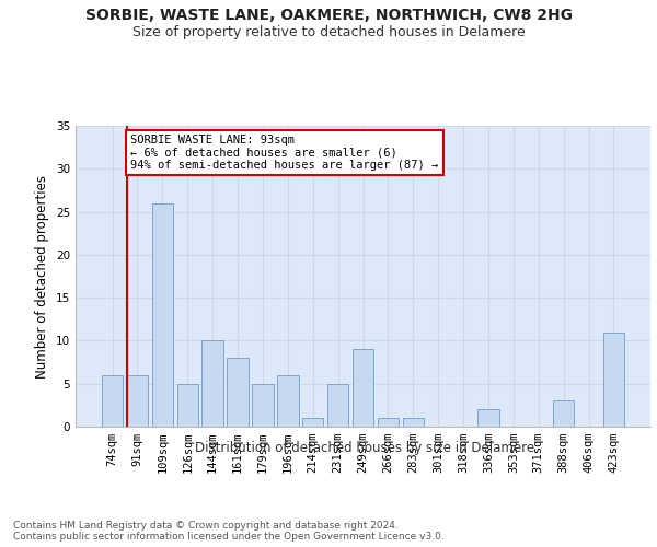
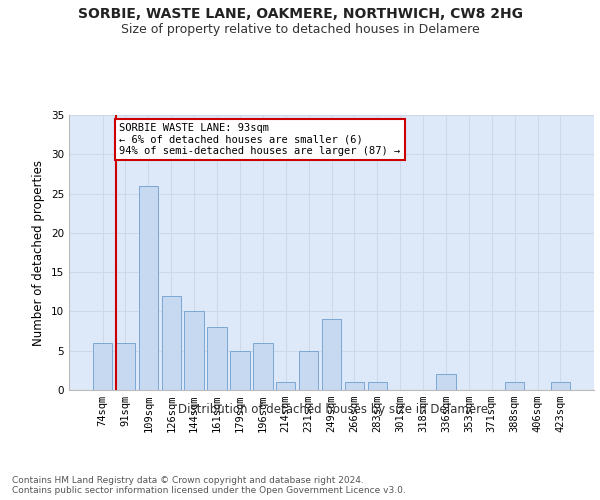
126sqm: 5 -> 12
388sqm: 3 -> 1
423sqm: 11 -> 1
